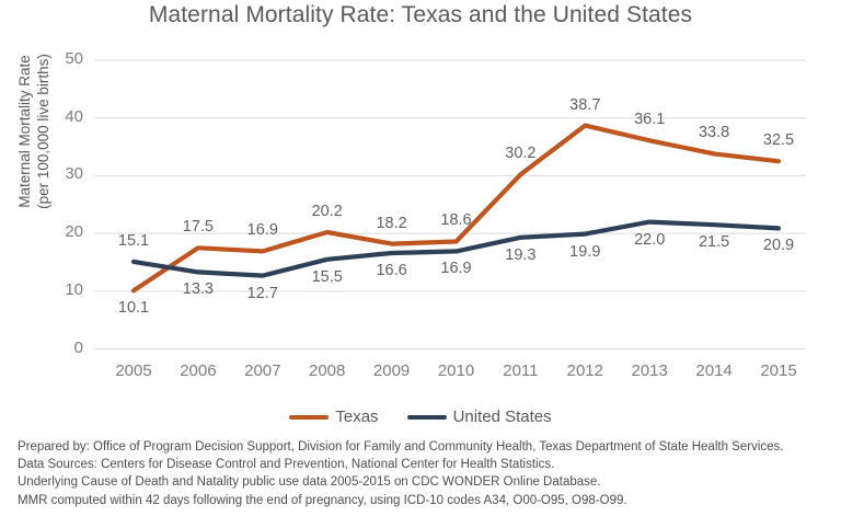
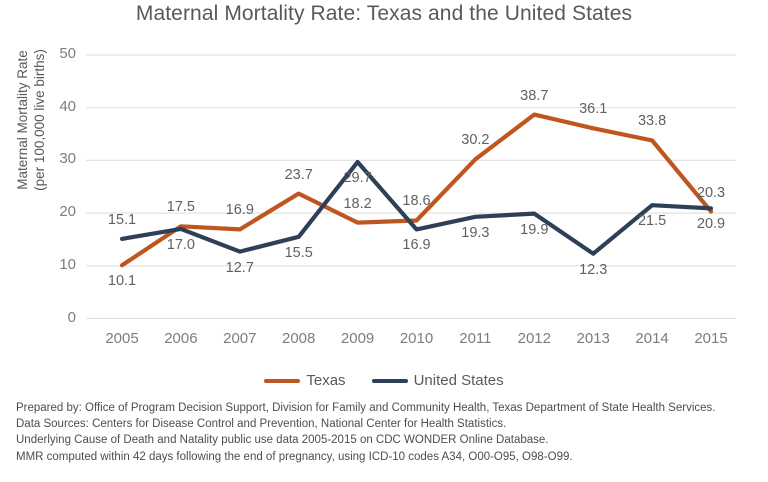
United States/2006: 13.3 -> 17.0
Texas/2008: 20.2 -> 23.7
United States/2009: 16.6 -> 29.7
United States/2013: 22.0 -> 12.3
Texas/2015: 32.5 -> 20.3
